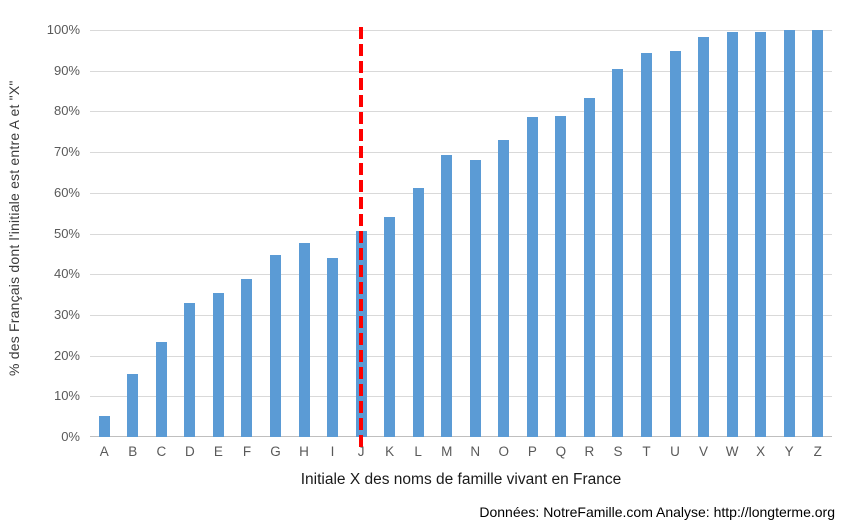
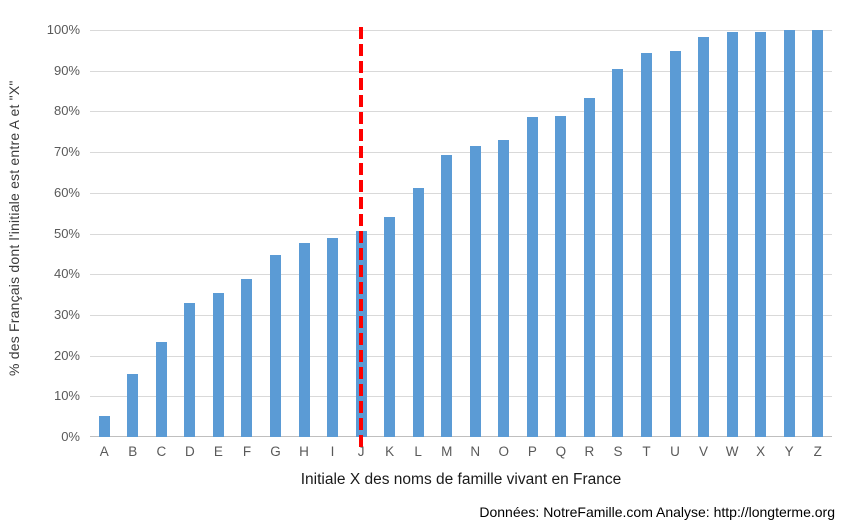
I: 44% -> 49%
N: 68% -> 72%
